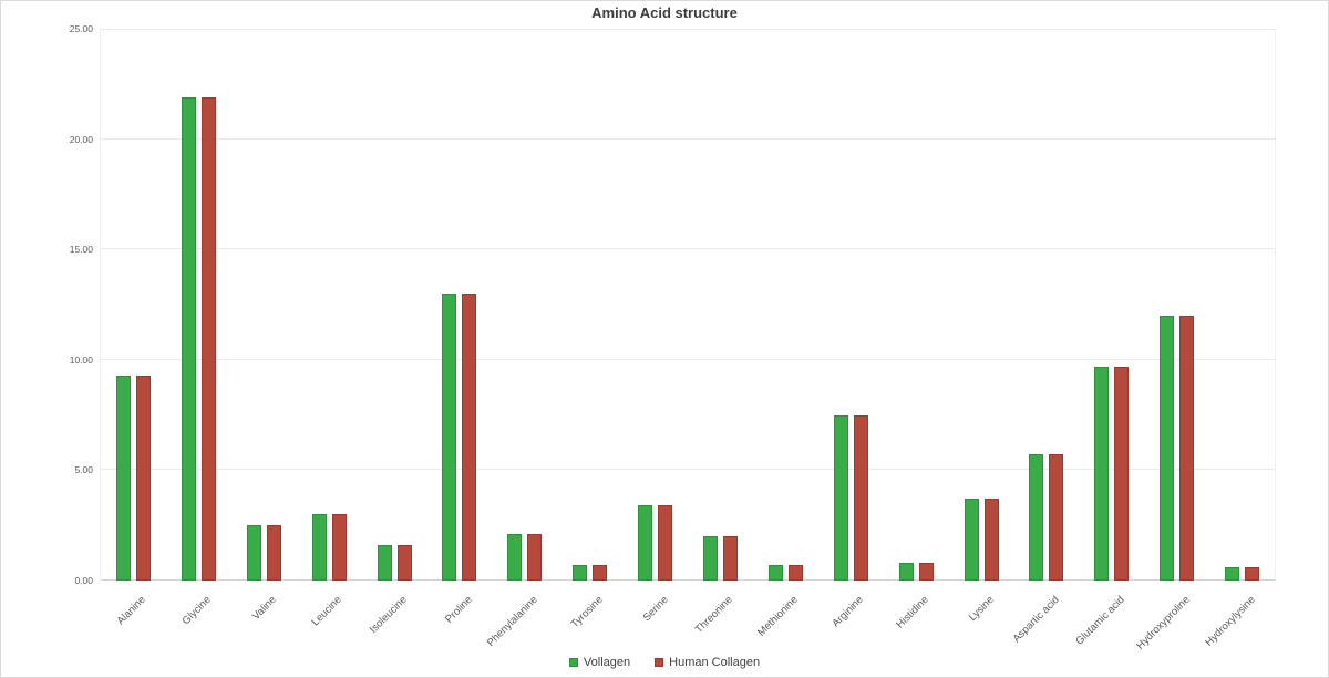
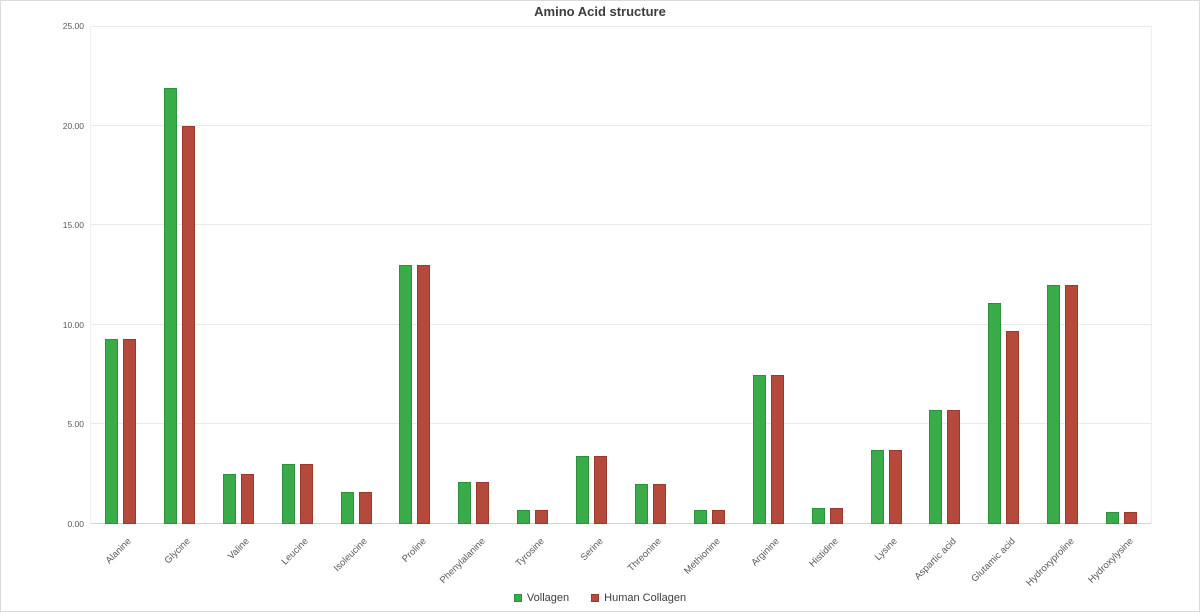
Human Collagen/Glycine: 21.9 -> 20.0
Vollagen/Glutamic acid: 9.7 -> 11.1
